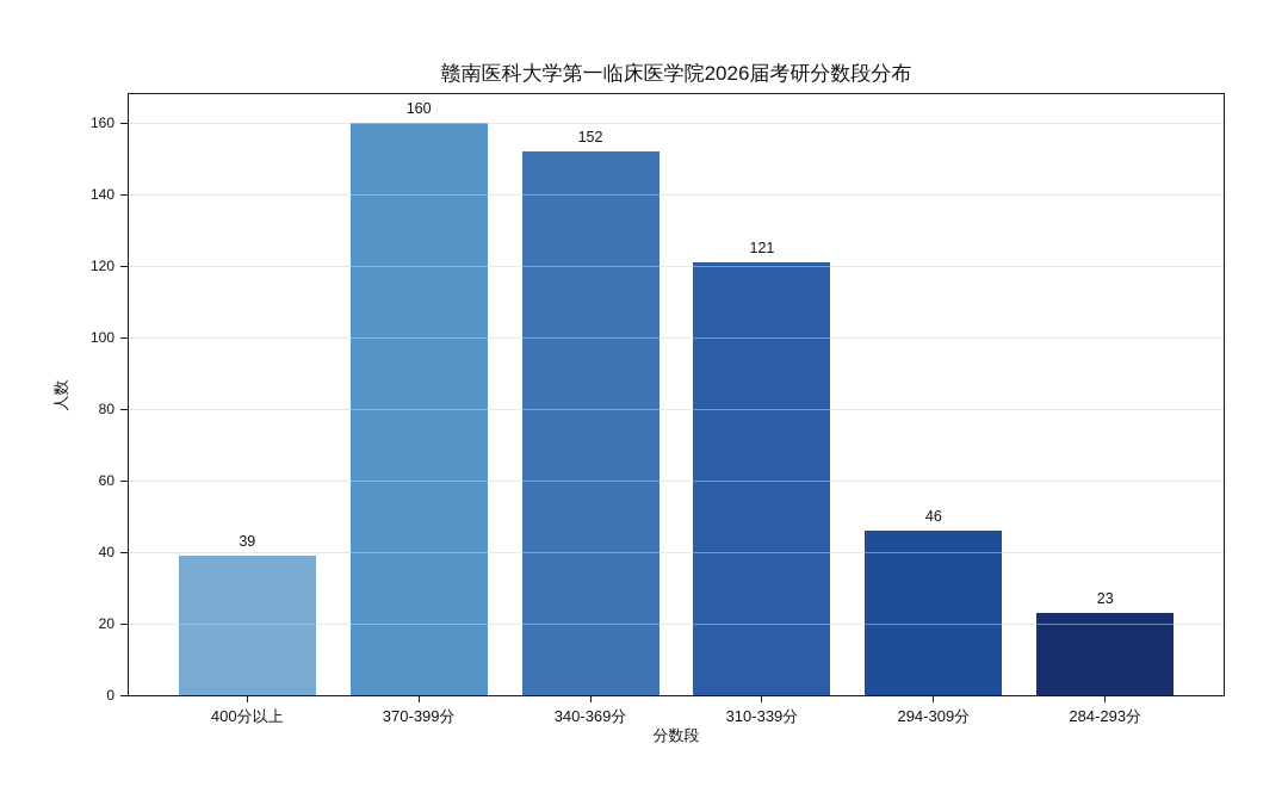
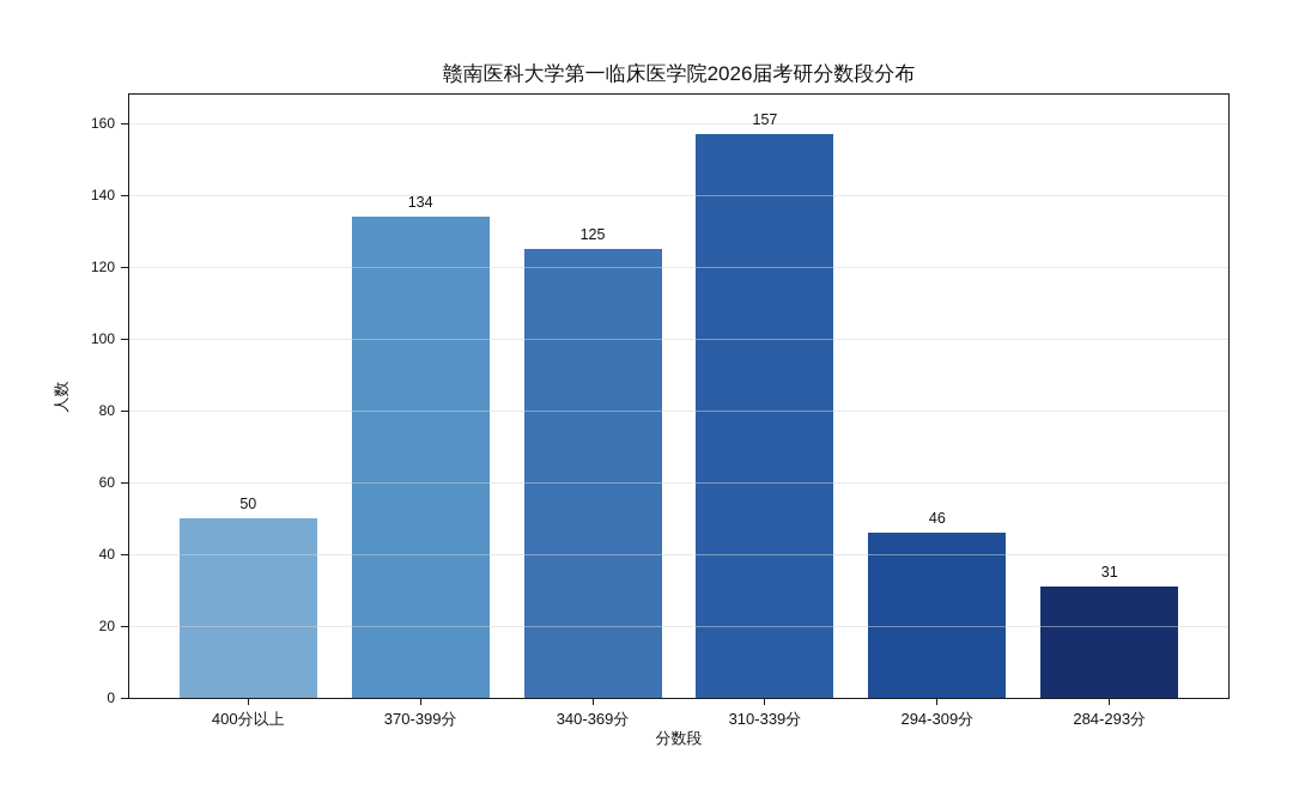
400分以上: 39 -> 50
370-399分: 160 -> 134
340-369分: 152 -> 125
310-339分: 121 -> 157
284-293分: 23 -> 31
